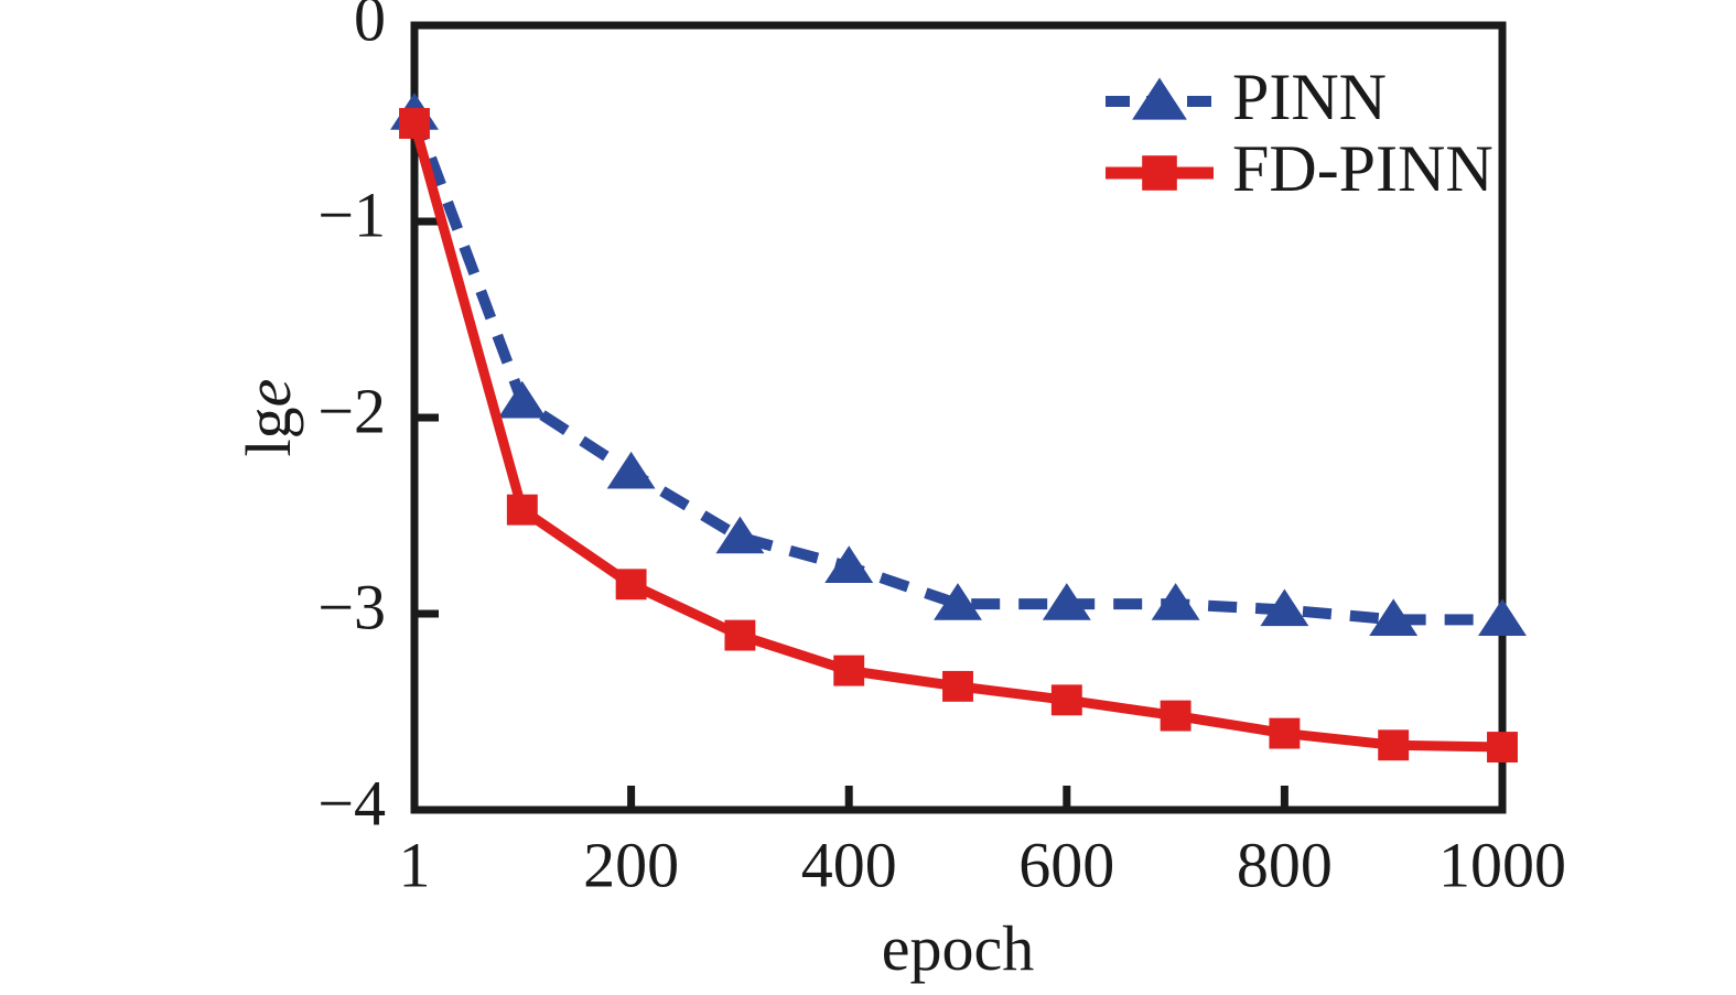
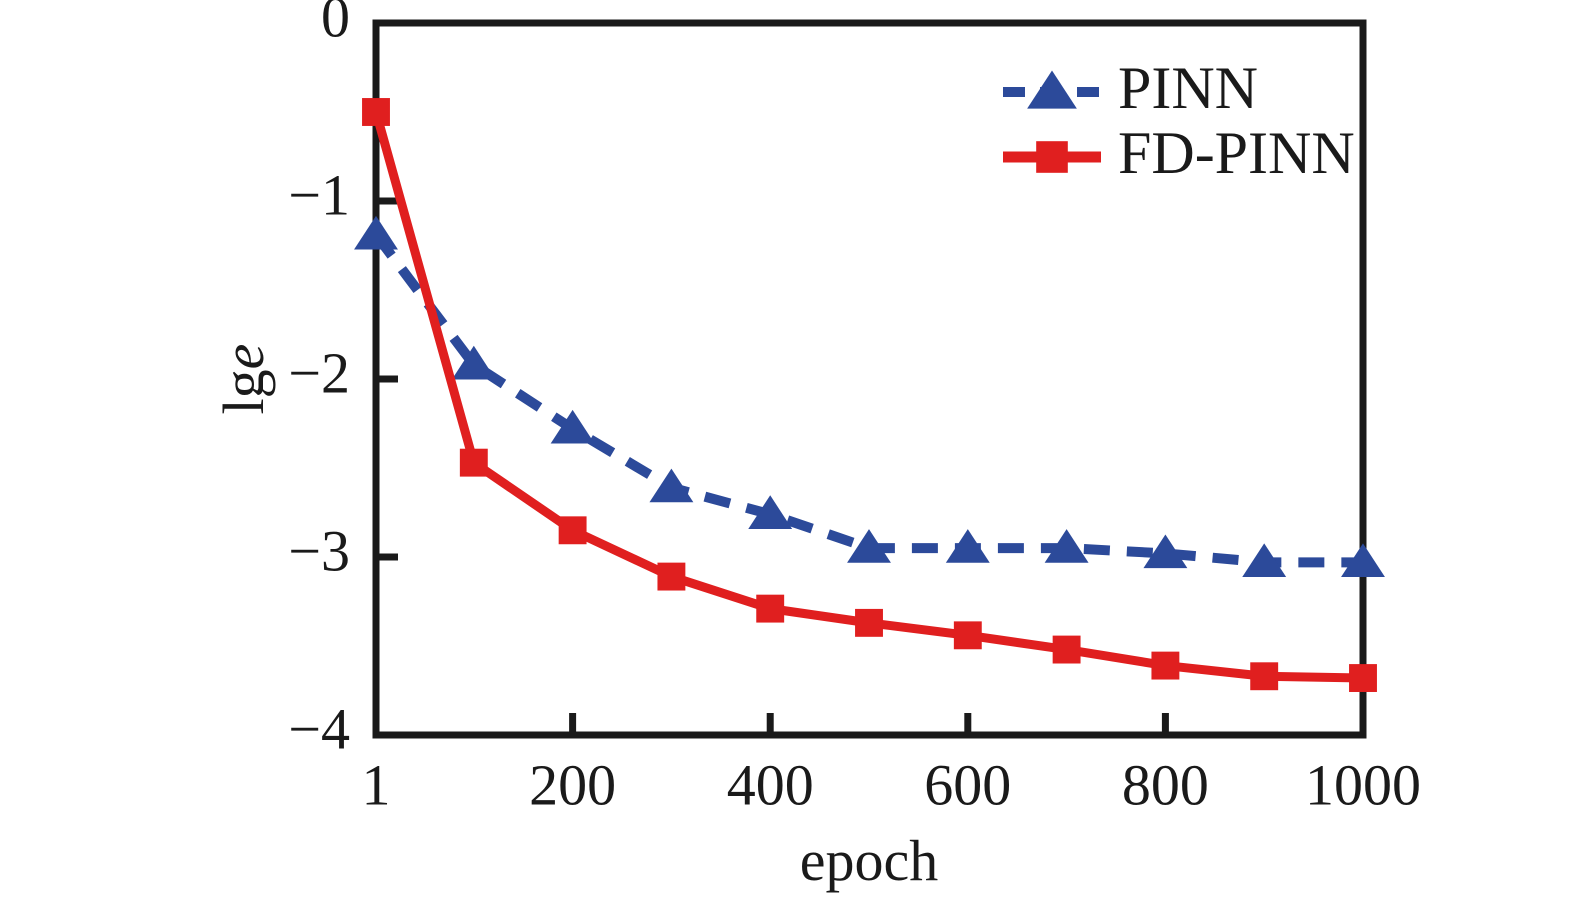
PINN/1: -0.45 -> -1.19
